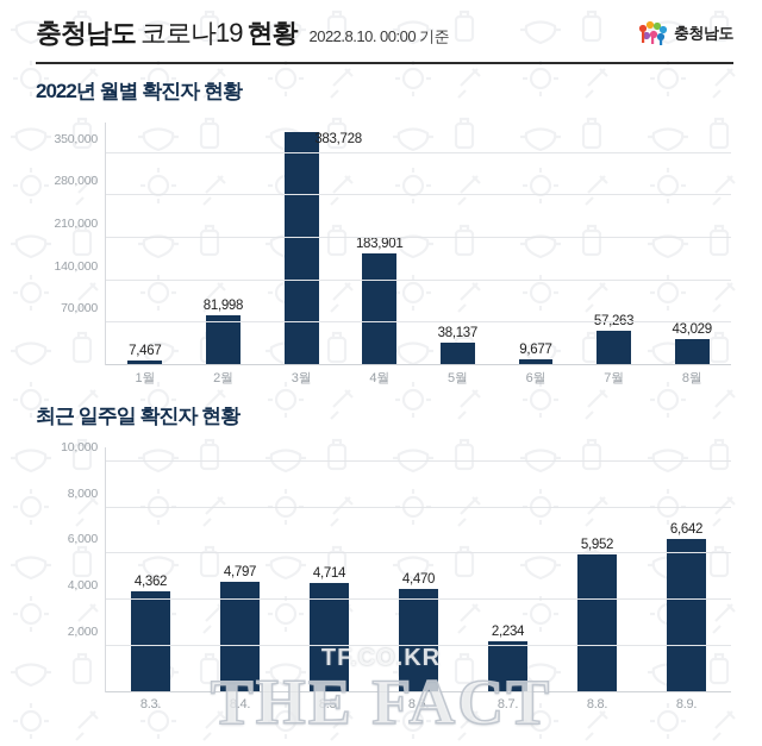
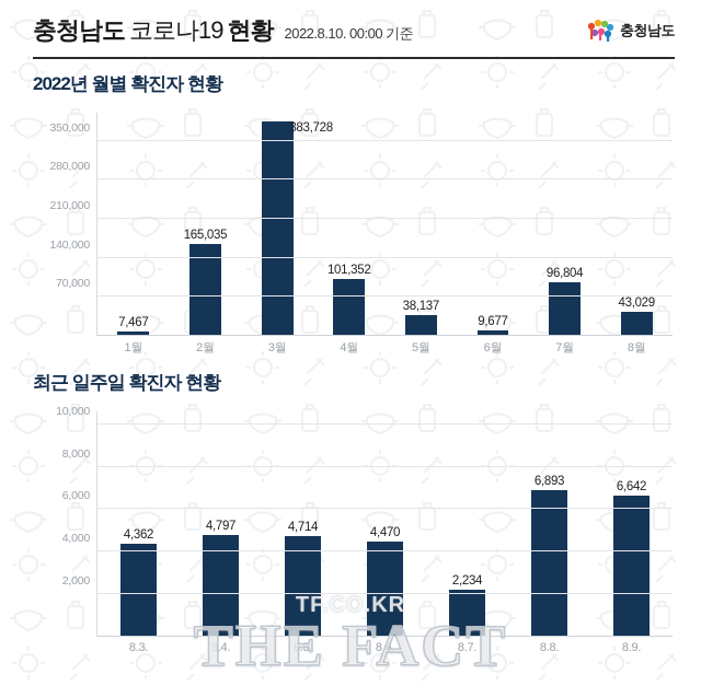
2022년 월별 확진자 현황/2월: 81,998 -> 165,035
2022년 월별 확진자 현황/4월: 183,901 -> 101,352
2022년 월별 확진자 현황/7월: 57,263 -> 96,804
최근 일주일 확진자 현황/8.8.: 5,952 -> 6,893
